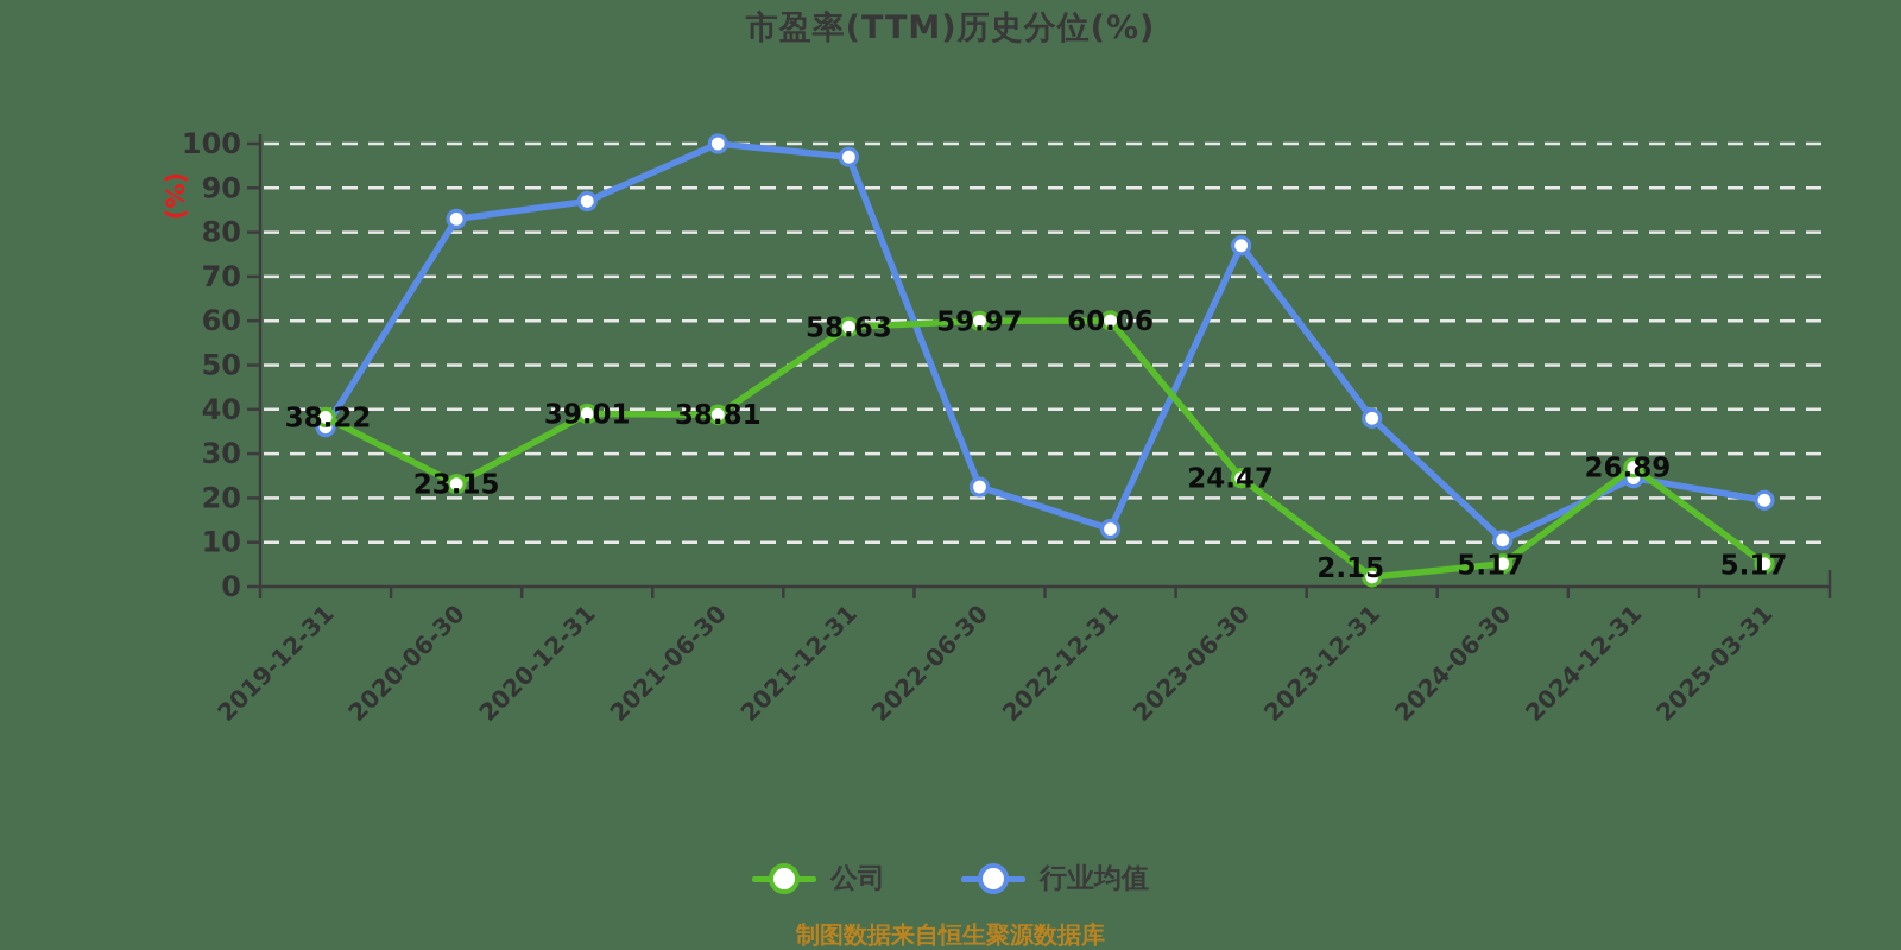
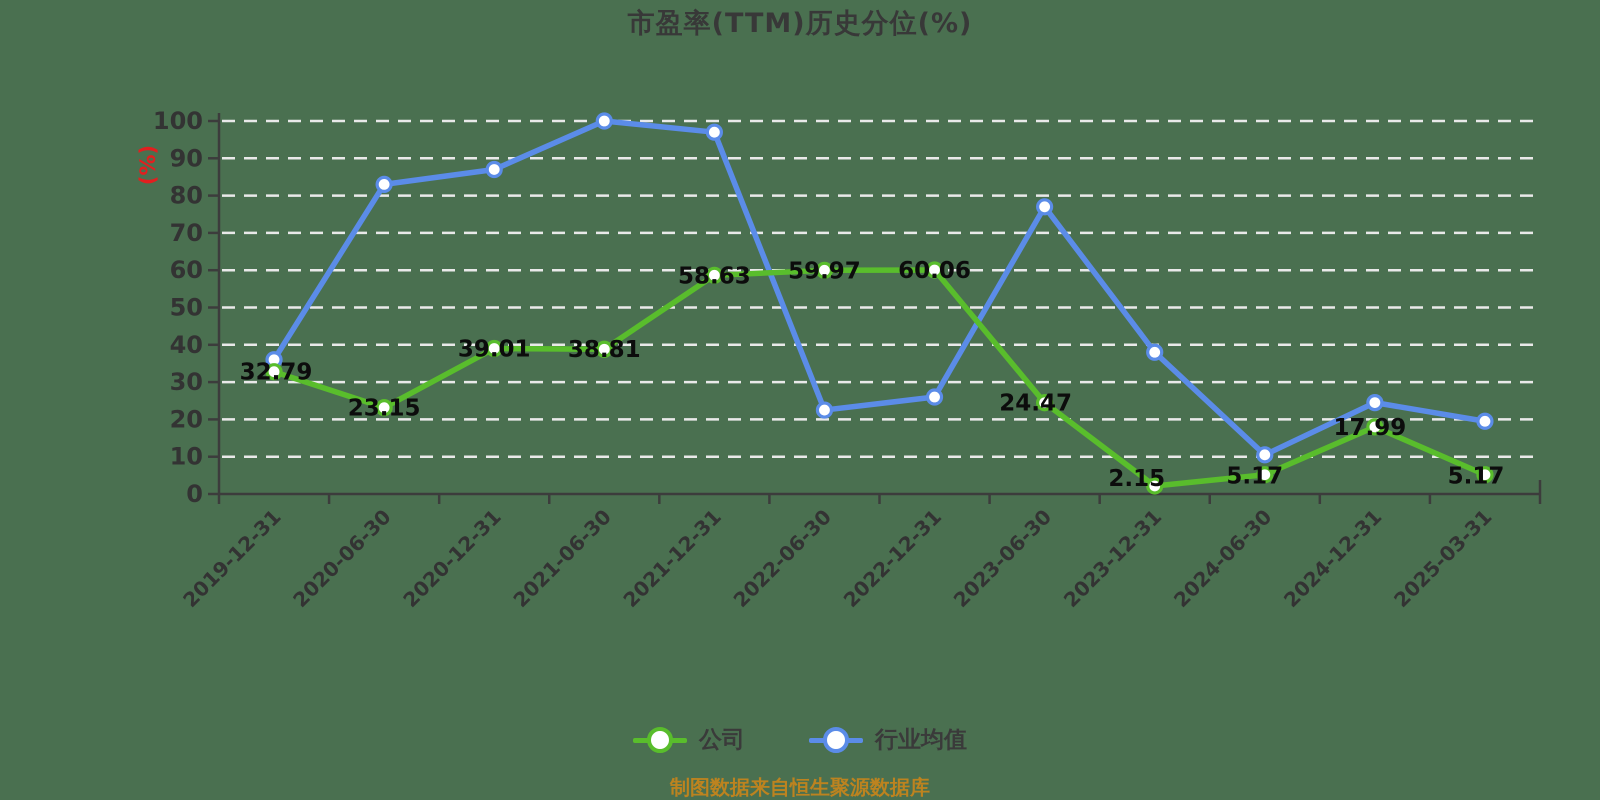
公司/2019-12-31: 38.22 -> 32.79
行业均值/2022-12-31: 13 -> 26
公司/2024-12-31: 26.89 -> 17.99
